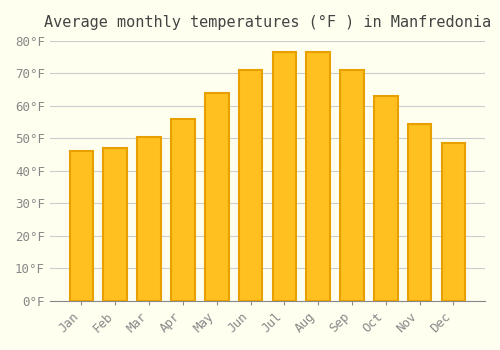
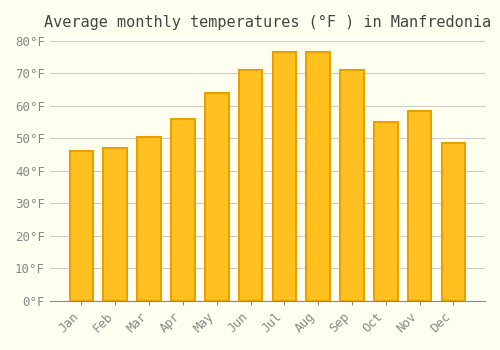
Oct: 63.0°F -> 55.0°F
Nov: 54.5°F -> 58.5°F
